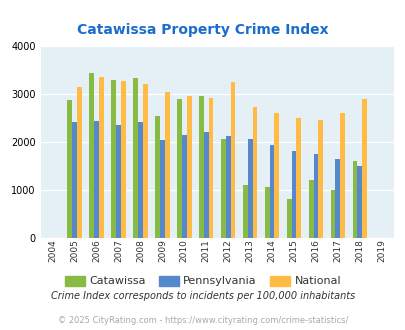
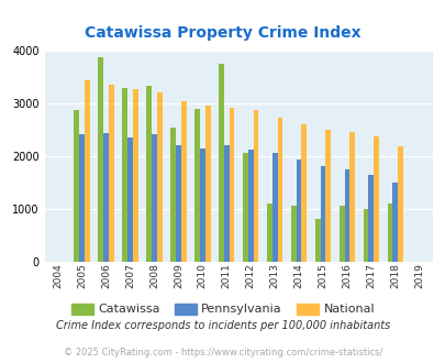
National/2005: 3150 -> 3430
Catawissa/2006: 3450 -> 3870
Pennsylvania/2009: 2050 -> 2200
Catawissa/2011: 2950 -> 3760
National/2012: 3250 -> 2870
Catawissa/2016: 1200 -> 1060
National/2017: 2600 -> 2380
Catawissa/2018: 1600 -> 1100
National/2018: 2900 -> 2180
